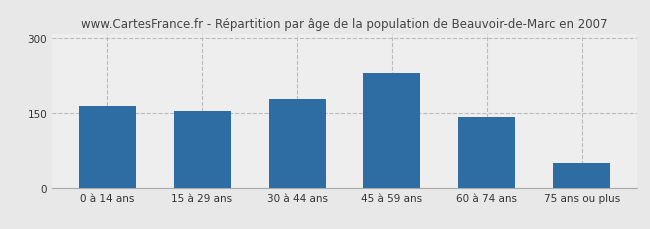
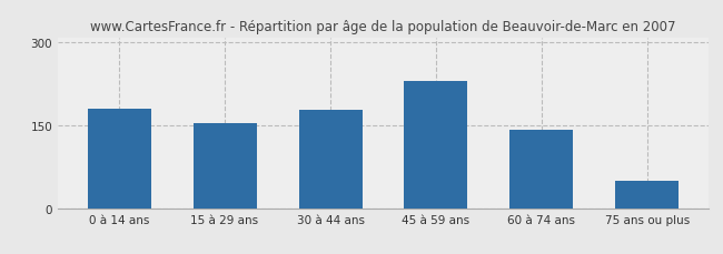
0 à 14 ans: 165 -> 180
